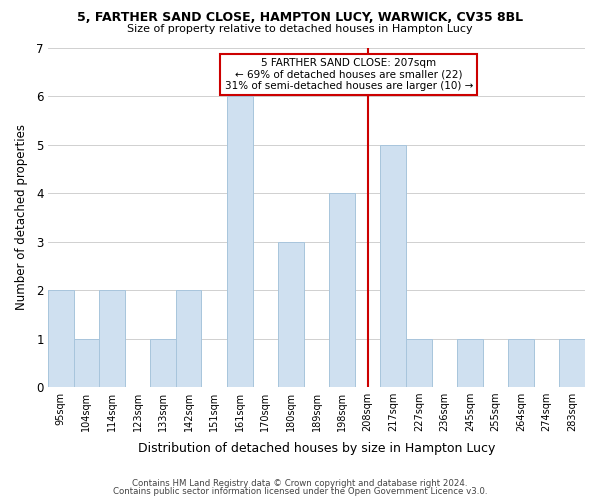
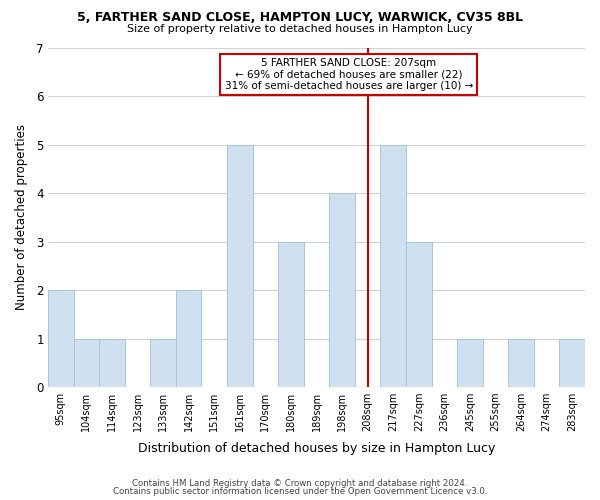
114sqm: 2 -> 1
161sqm: 6 -> 5
227sqm: 1 -> 3
